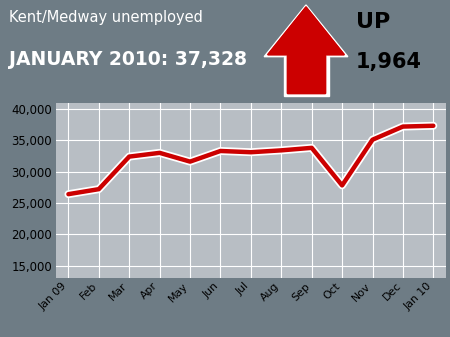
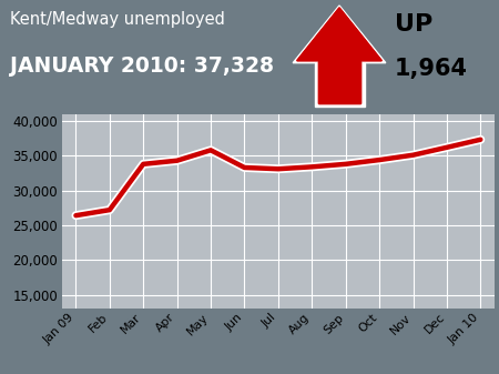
Mar: 32,400 -> 33,800
Apr: 33,000 -> 34,300
May: 31,600 -> 35,800
Oct: 27,800 -> 34,400
Dec: 37,200 -> 36,200
